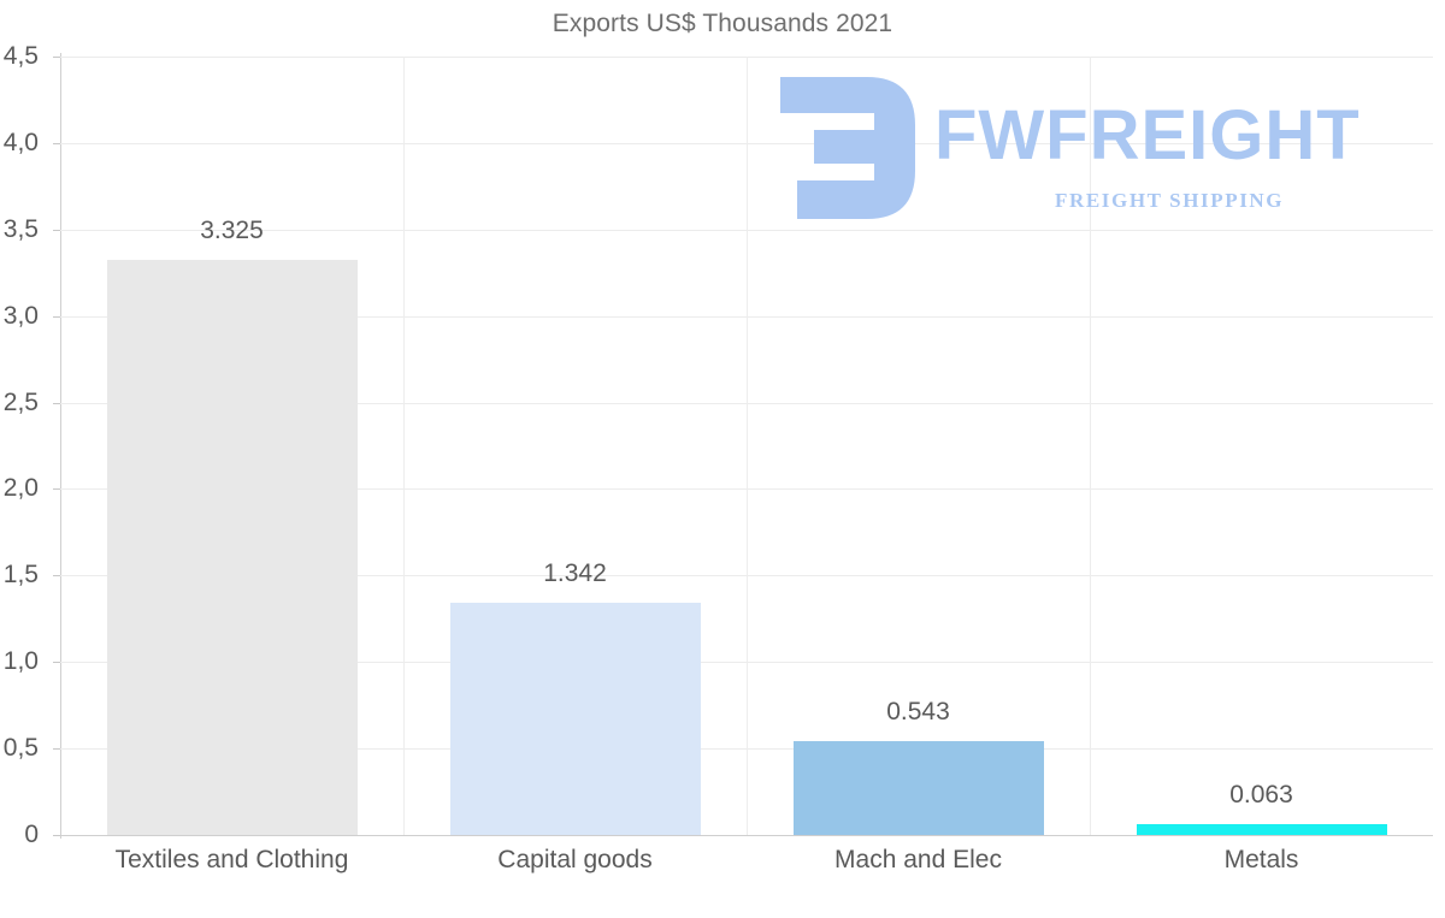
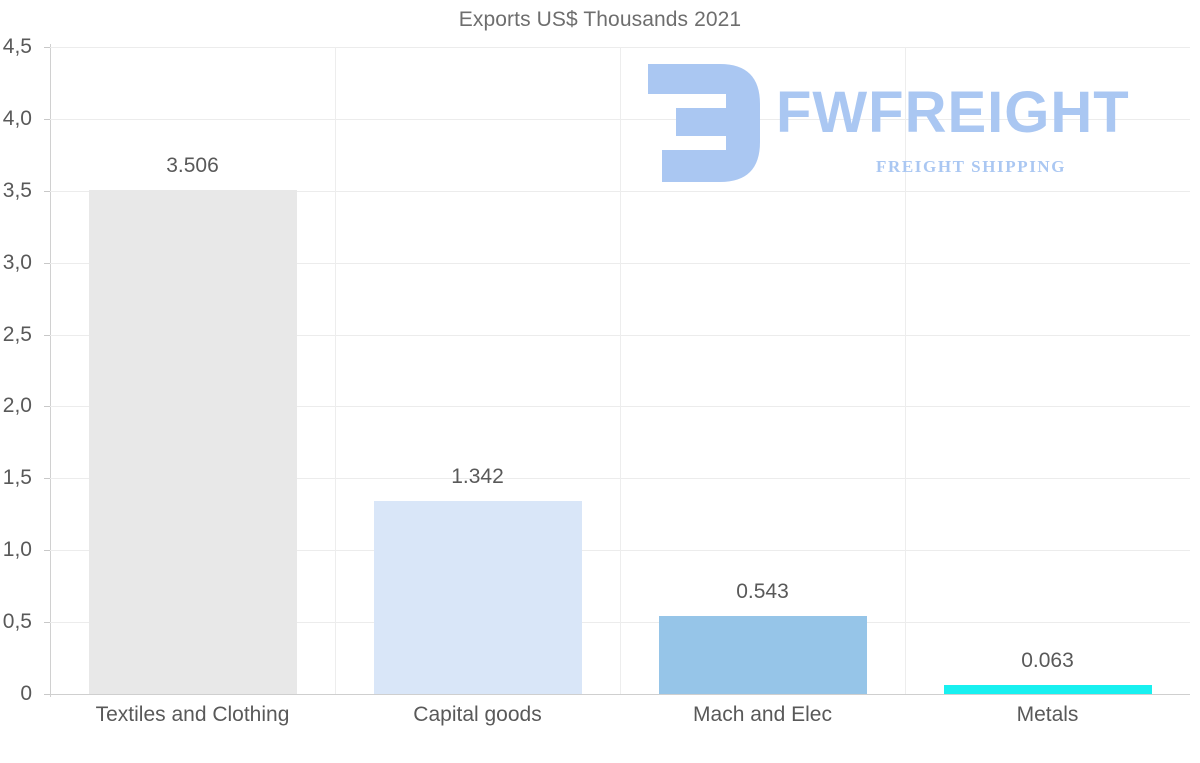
Textiles and Clothing: 3.325 -> 3.506
